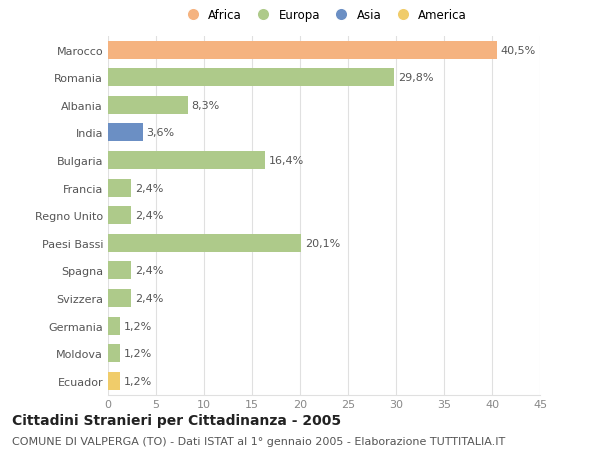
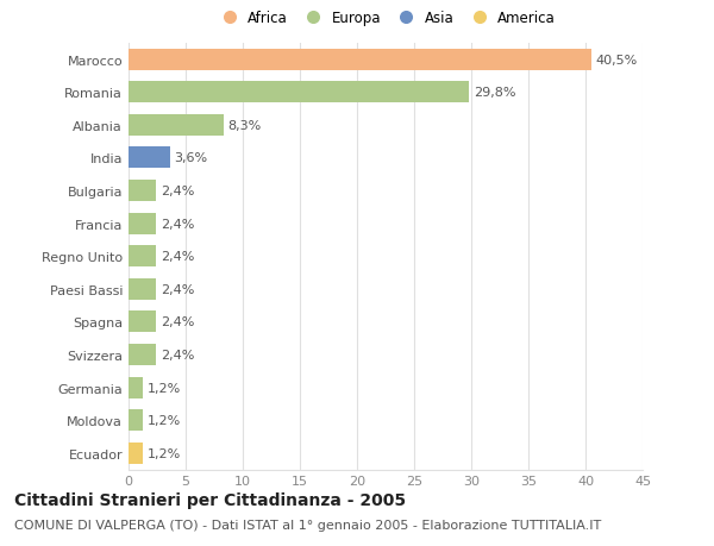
Bulgaria: 16,4% -> 2,4%
Paesi Bassi: 20,1% -> 2,4%
